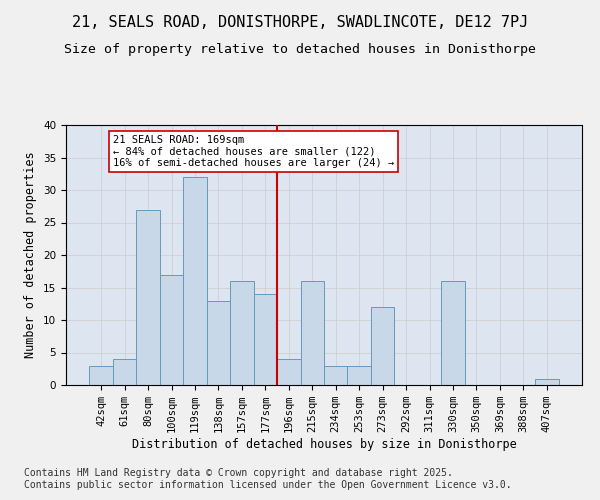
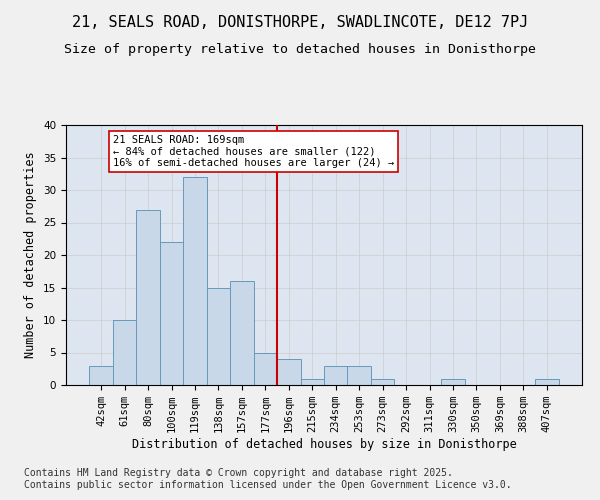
61sqm: 4 -> 10
100sqm: 17 -> 22
138sqm: 13 -> 15
177sqm: 14 -> 5
215sqm: 16 -> 1
273sqm: 12 -> 1
330sqm: 16 -> 1
